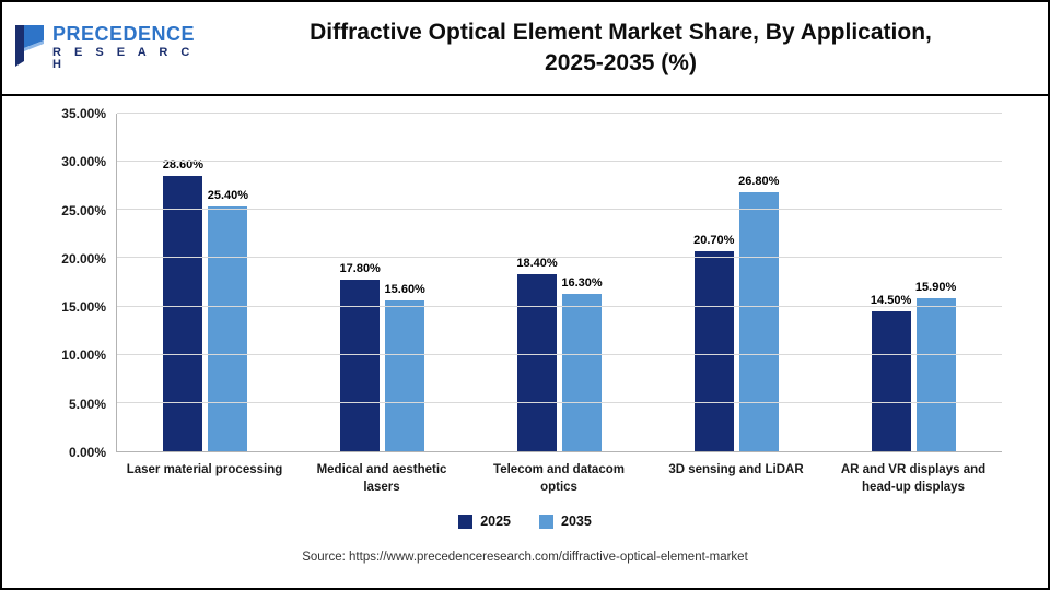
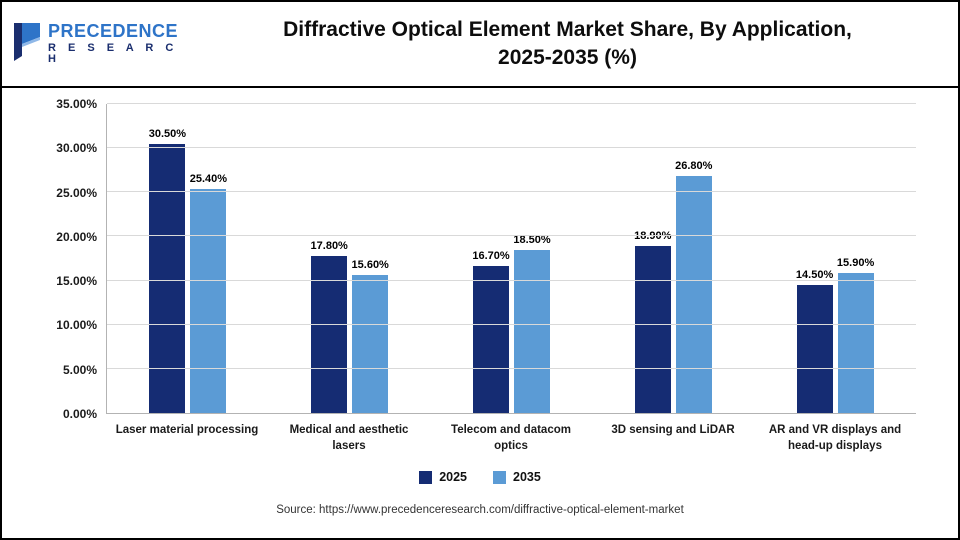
2025/Laser material processing: 28.60% -> 30.50%
2025/Telecom and datacom optics: 18.40% -> 16.70%
2035/Telecom and datacom optics: 16.30% -> 18.50%
2025/3D sensing and LiDAR: 20.70% -> 18.90%
